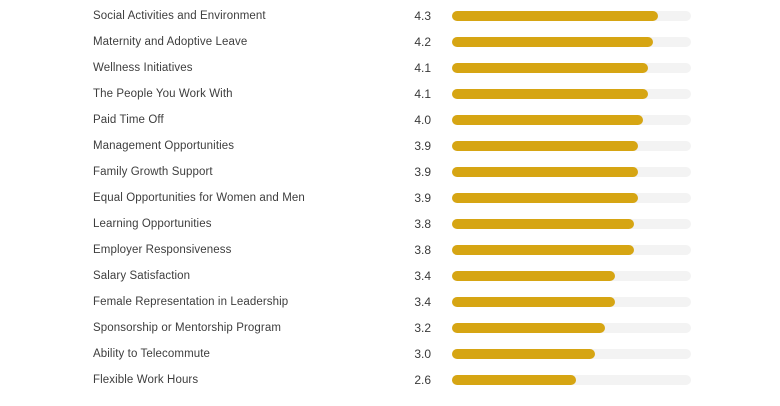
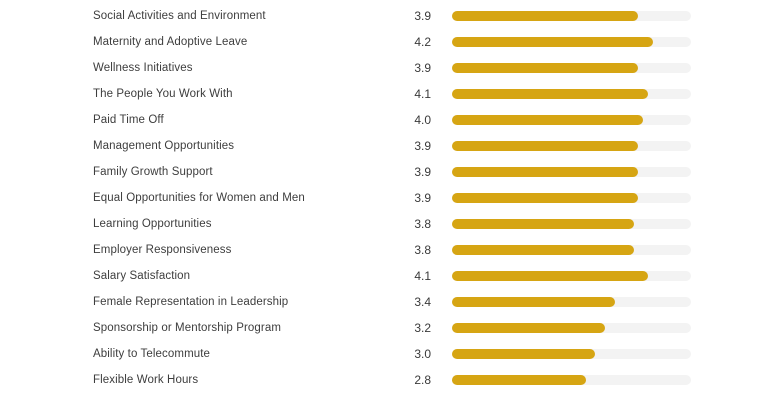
Social Activities and Environment: 4.3 -> 3.9
Wellness Initiatives: 4.1 -> 3.9
Salary Satisfaction: 3.4 -> 4.1
Flexible Work Hours: 2.6 -> 2.8
